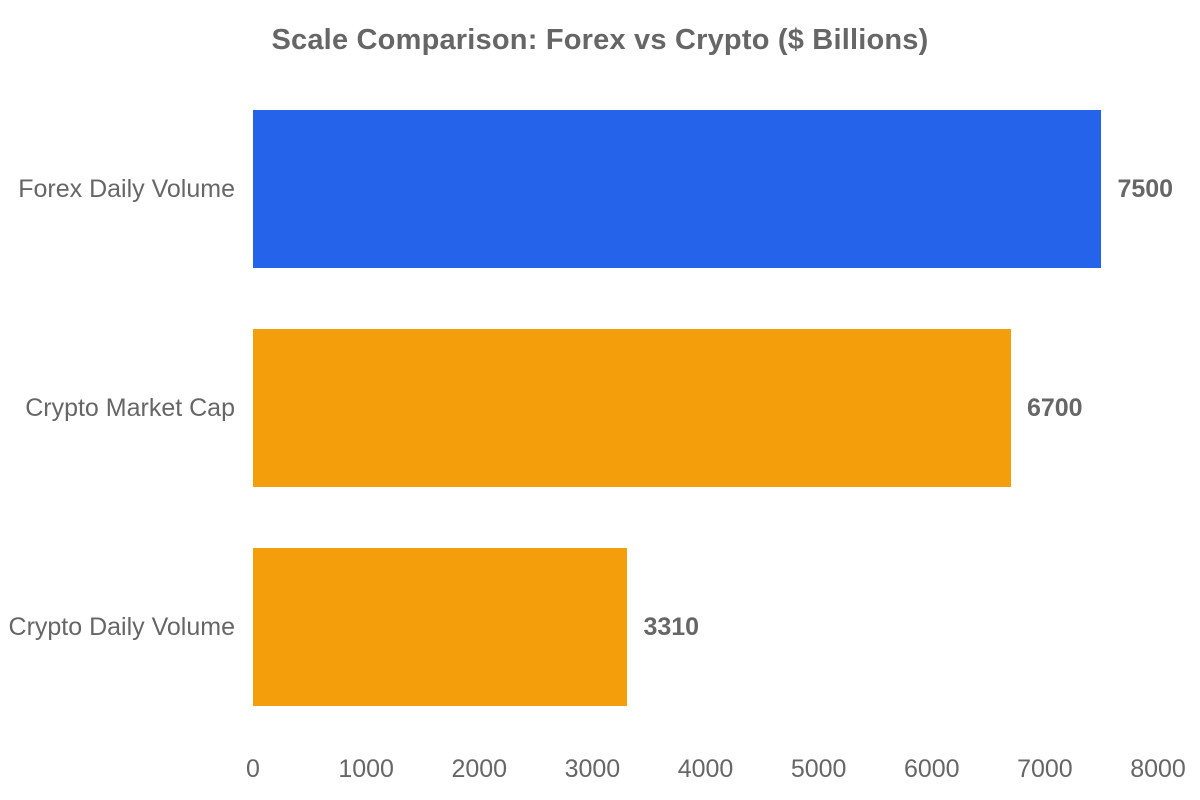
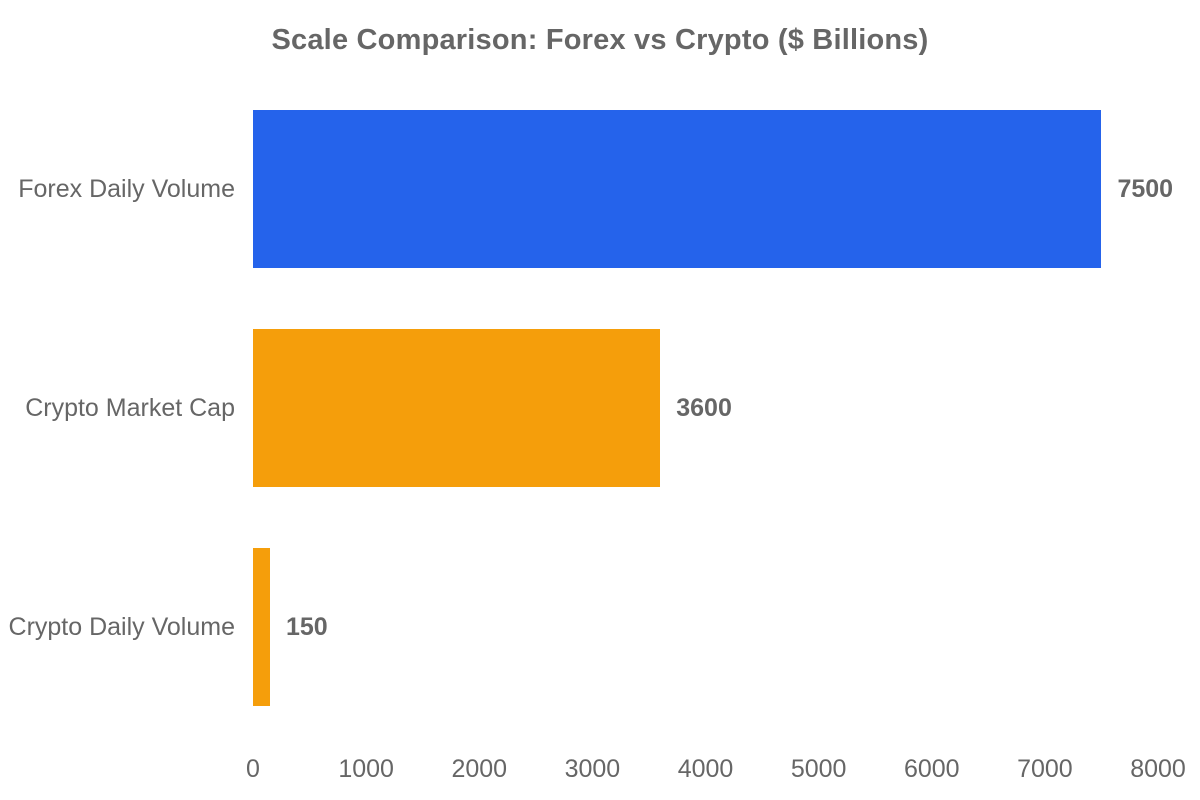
Crypto Market Cap: 6700 -> 3600
Crypto Daily Volume: 3310 -> 150
